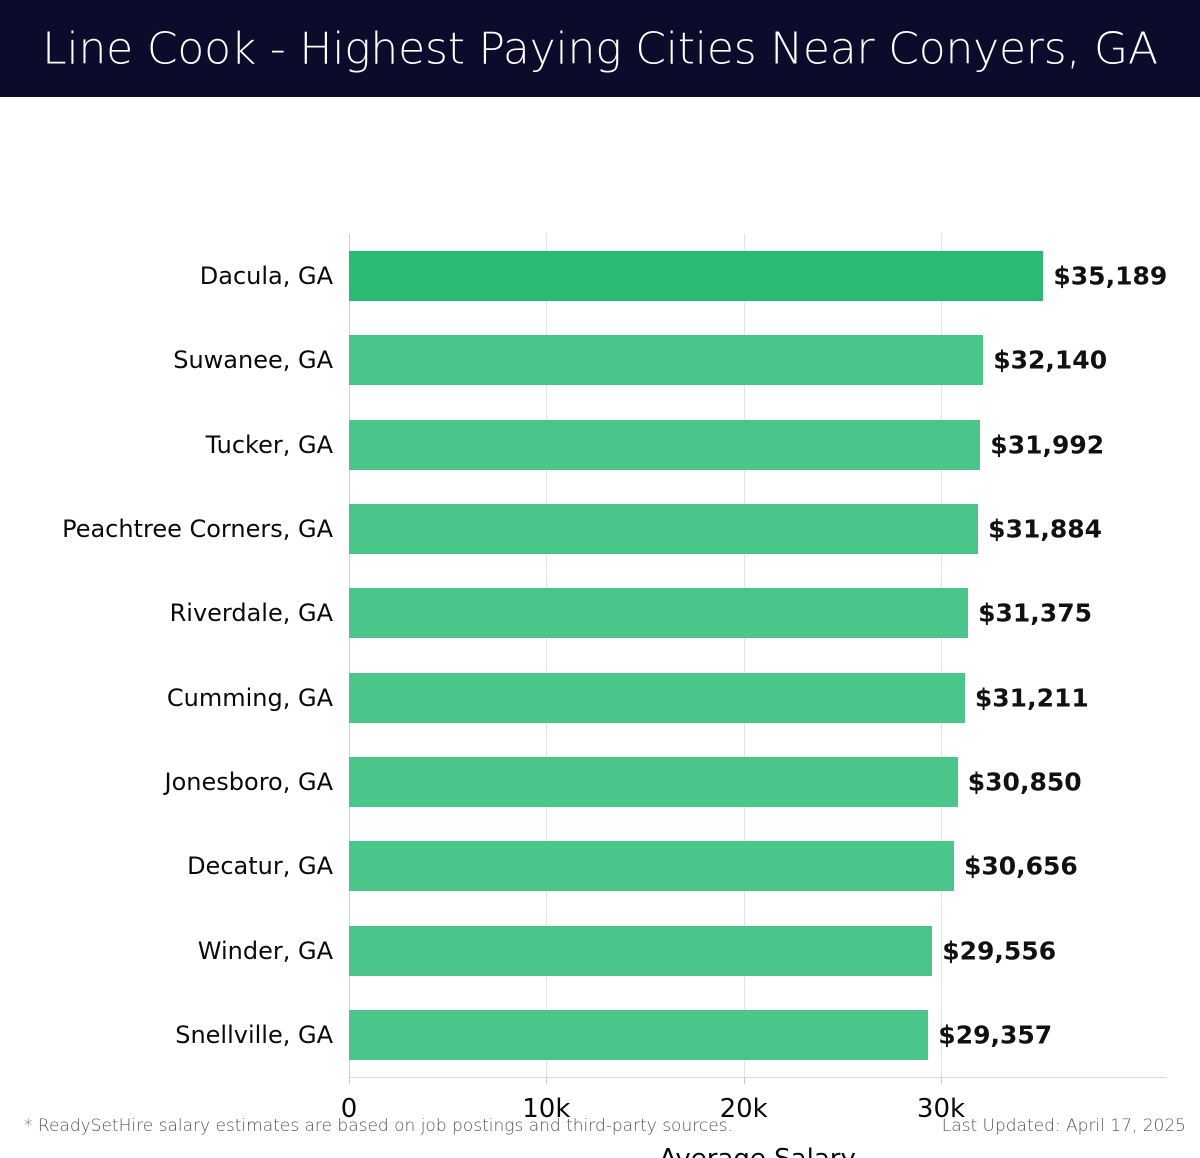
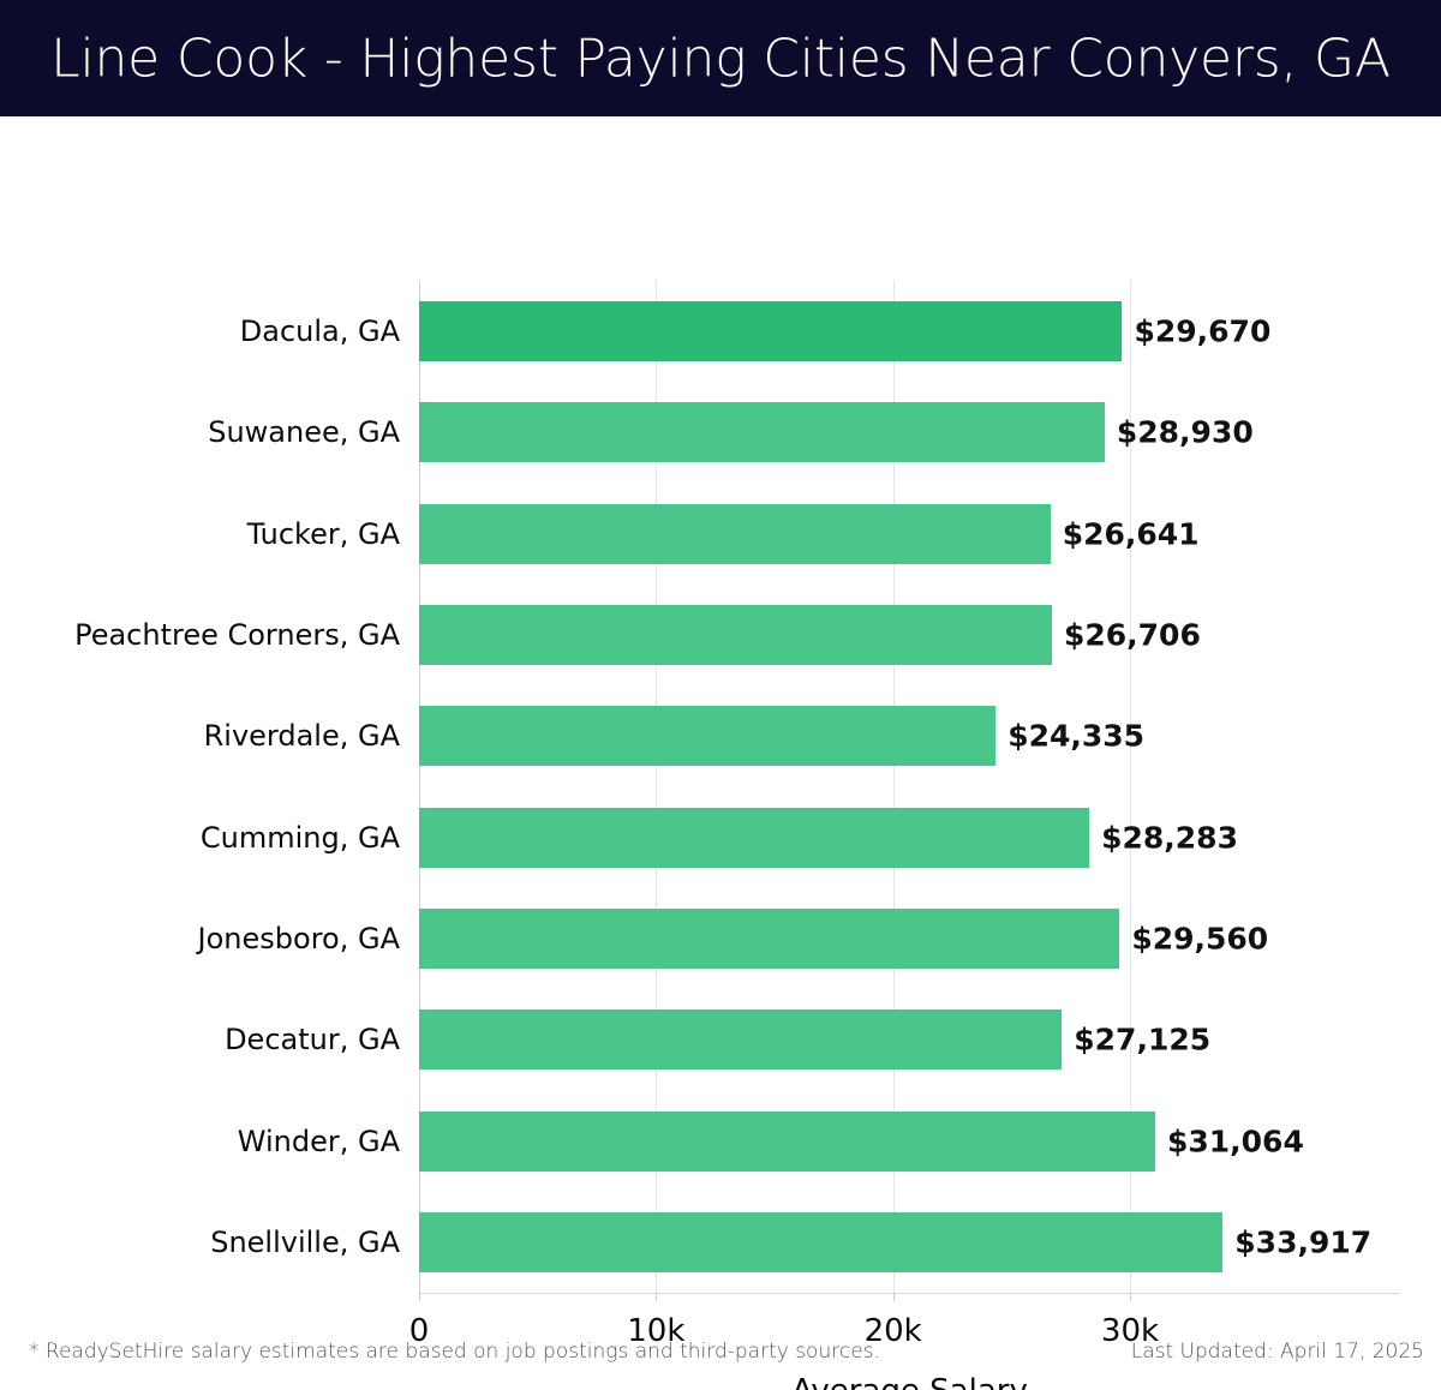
Dacula, GA: $35,189 -> $29,670
Suwanee, GA: $32,140 -> $28,930
Tucker, GA: $31,992 -> $26,641
Peachtree Corners, GA: $31,884 -> $26,706
Riverdale, GA: $31,375 -> $24,335
Cumming, GA: $31,211 -> $28,283
Jonesboro, GA: $30,850 -> $29,560
Decatur, GA: $30,656 -> $27,125
Winder, GA: $29,556 -> $31,064
Snellville, GA: $29,357 -> $33,917
